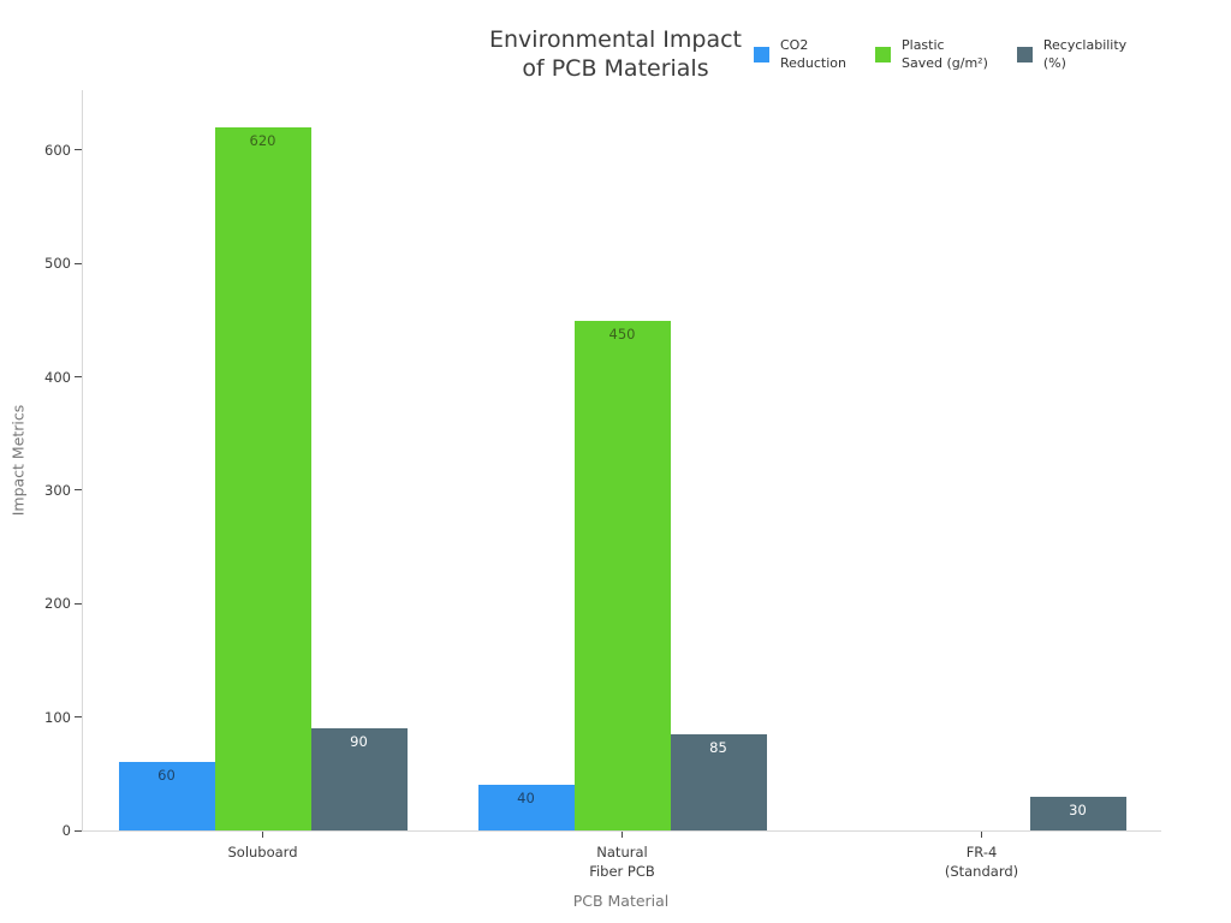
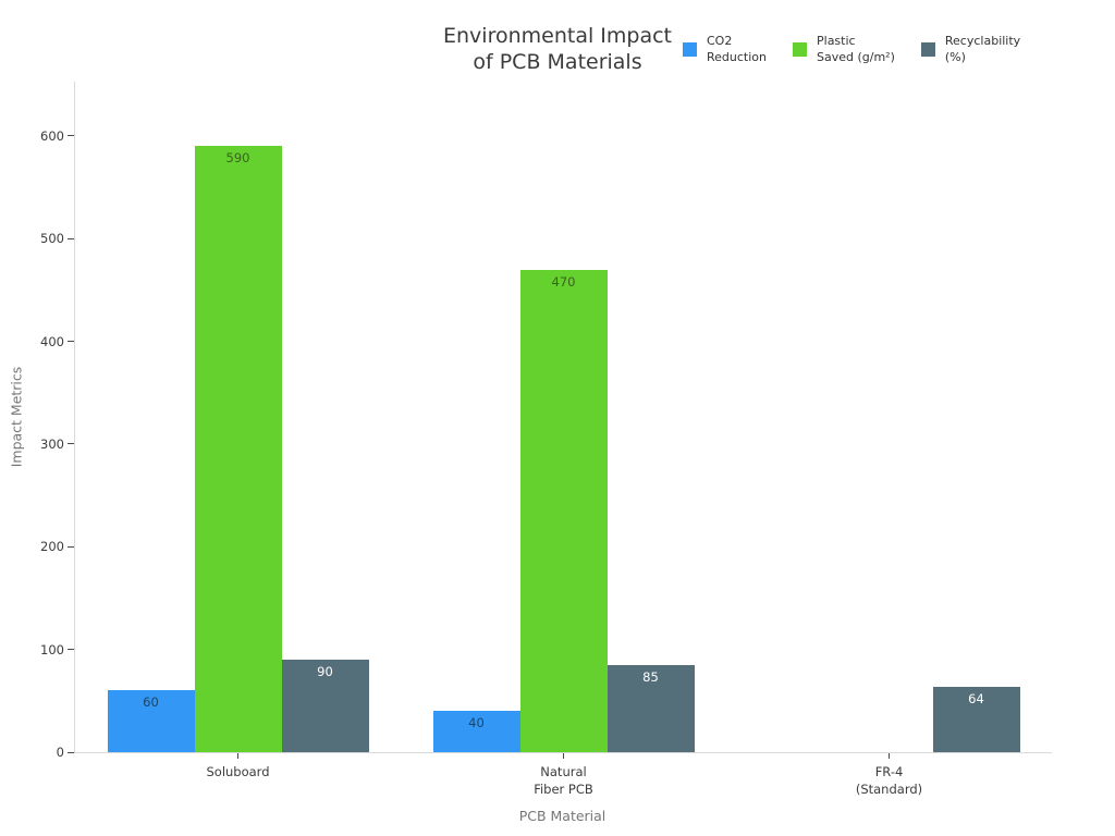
Plastic Saved (g/m²)/Soluboard: 620 -> 590
Plastic Saved (g/m²)/Natural Fiber PCB: 450 -> 470
Recyclability (%)/FR-4 (Standard): 30 -> 64
